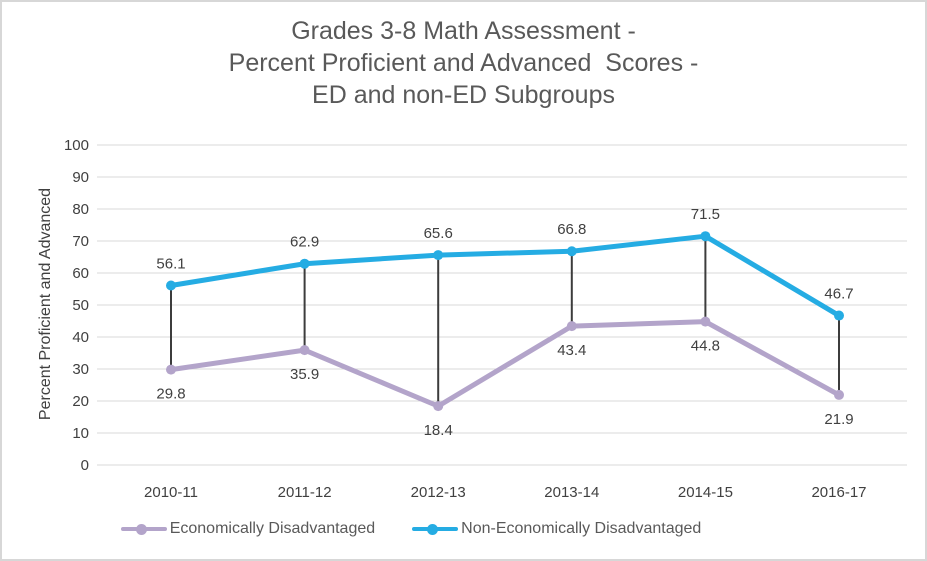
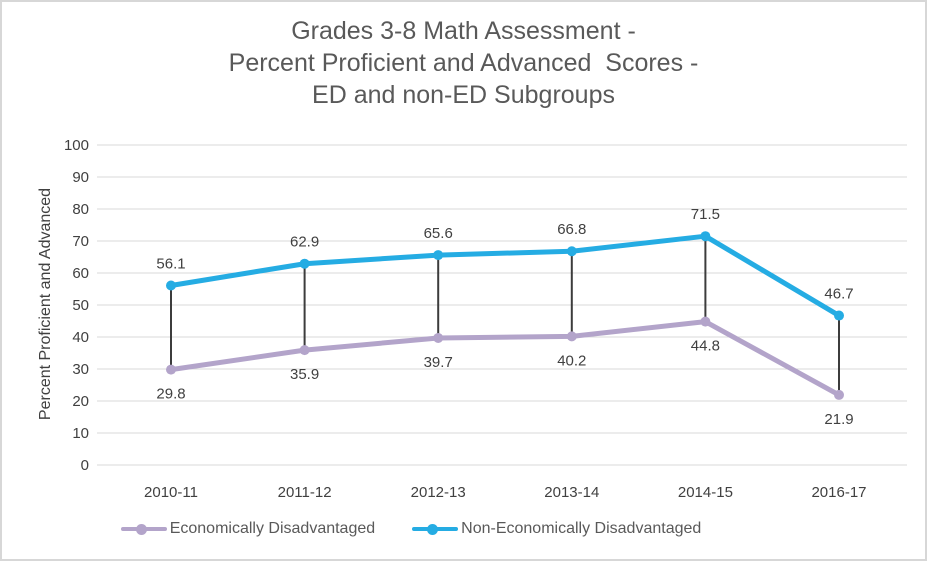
Economically Disadvantaged/2012-13: 18.4 -> 39.7
Economically Disadvantaged/2013-14: 43.4 -> 40.2
